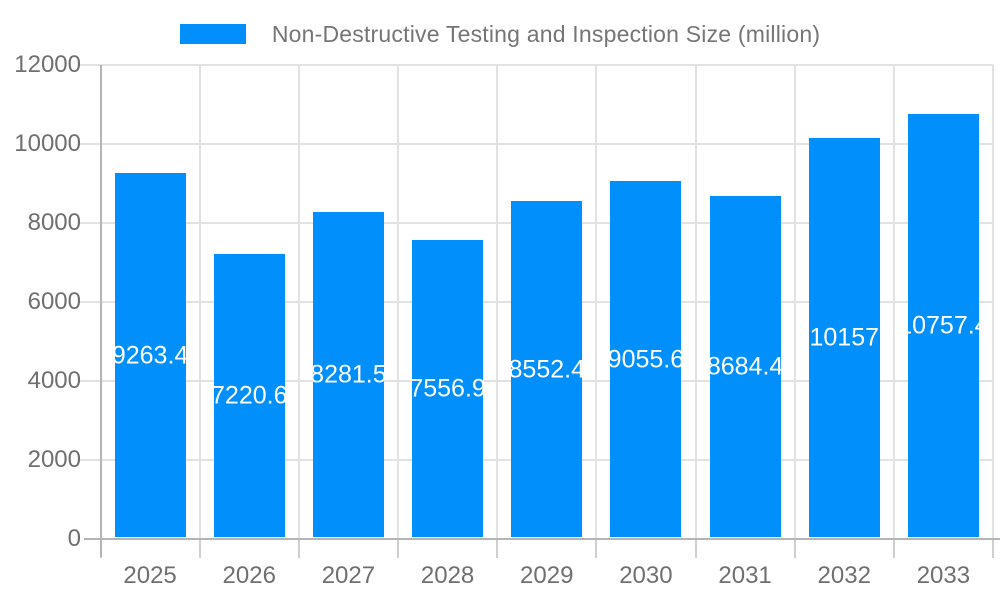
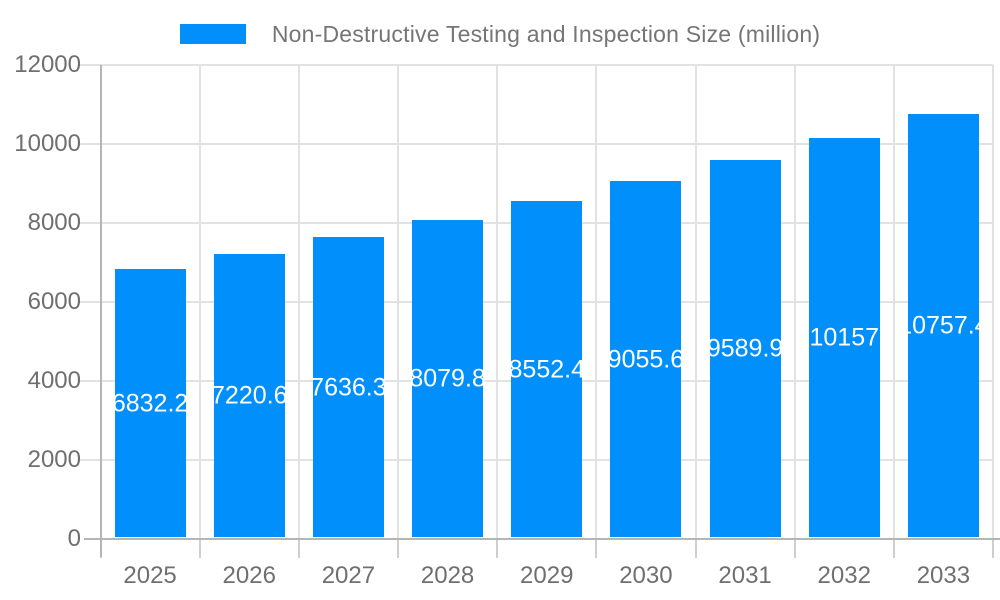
2025: 9263.4 -> 6832.2
2027: 8281.5 -> 7636.3
2028: 7556.9 -> 8079.8
2031: 8684.4 -> 9589.9
